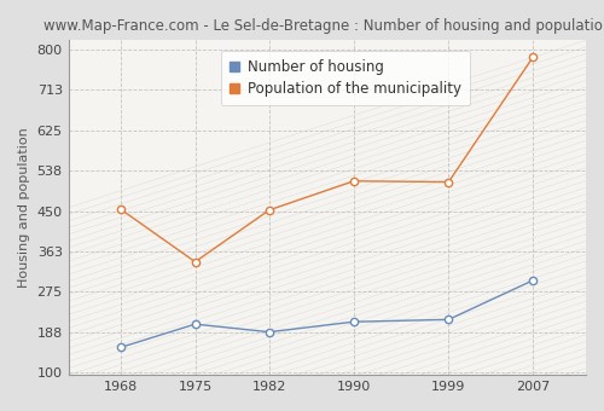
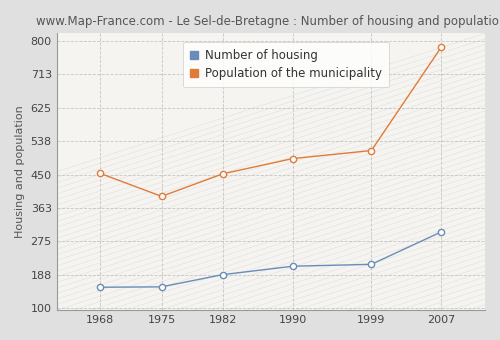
Number of housing/1975: 205 -> 156
Population of the municipality/1975: 340 -> 393
Population of the municipality/1990: 515 -> 492
